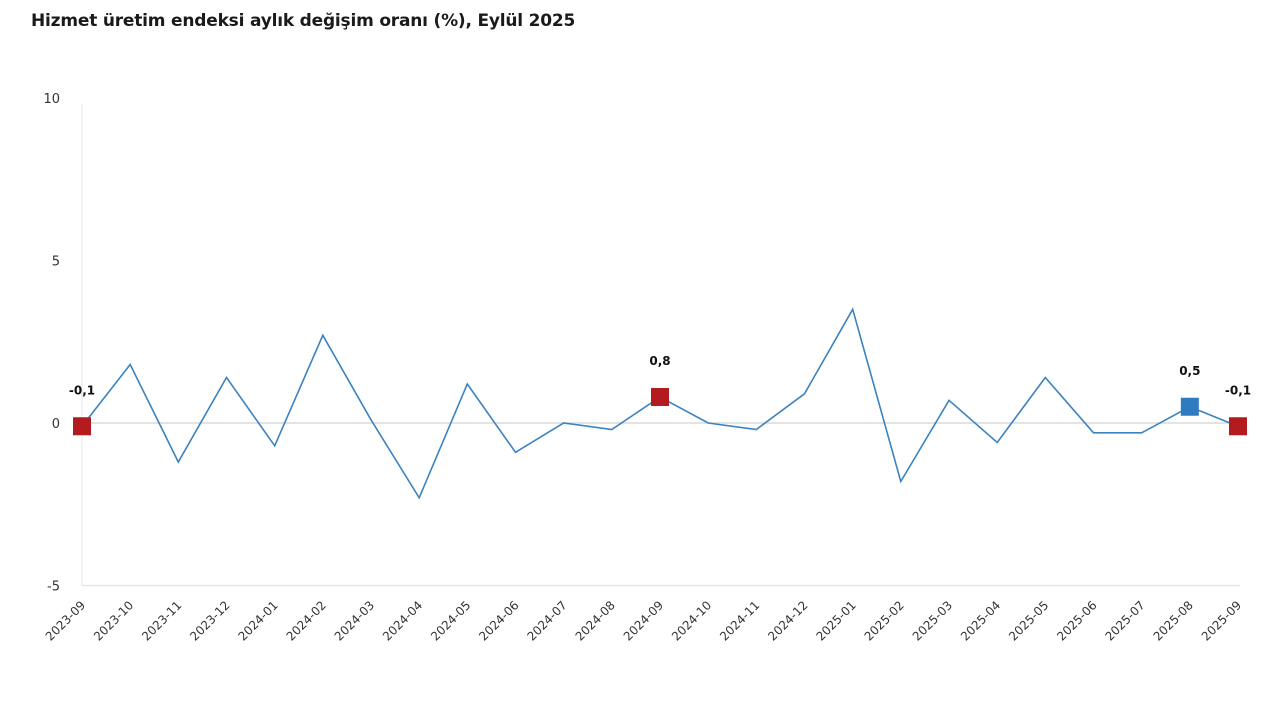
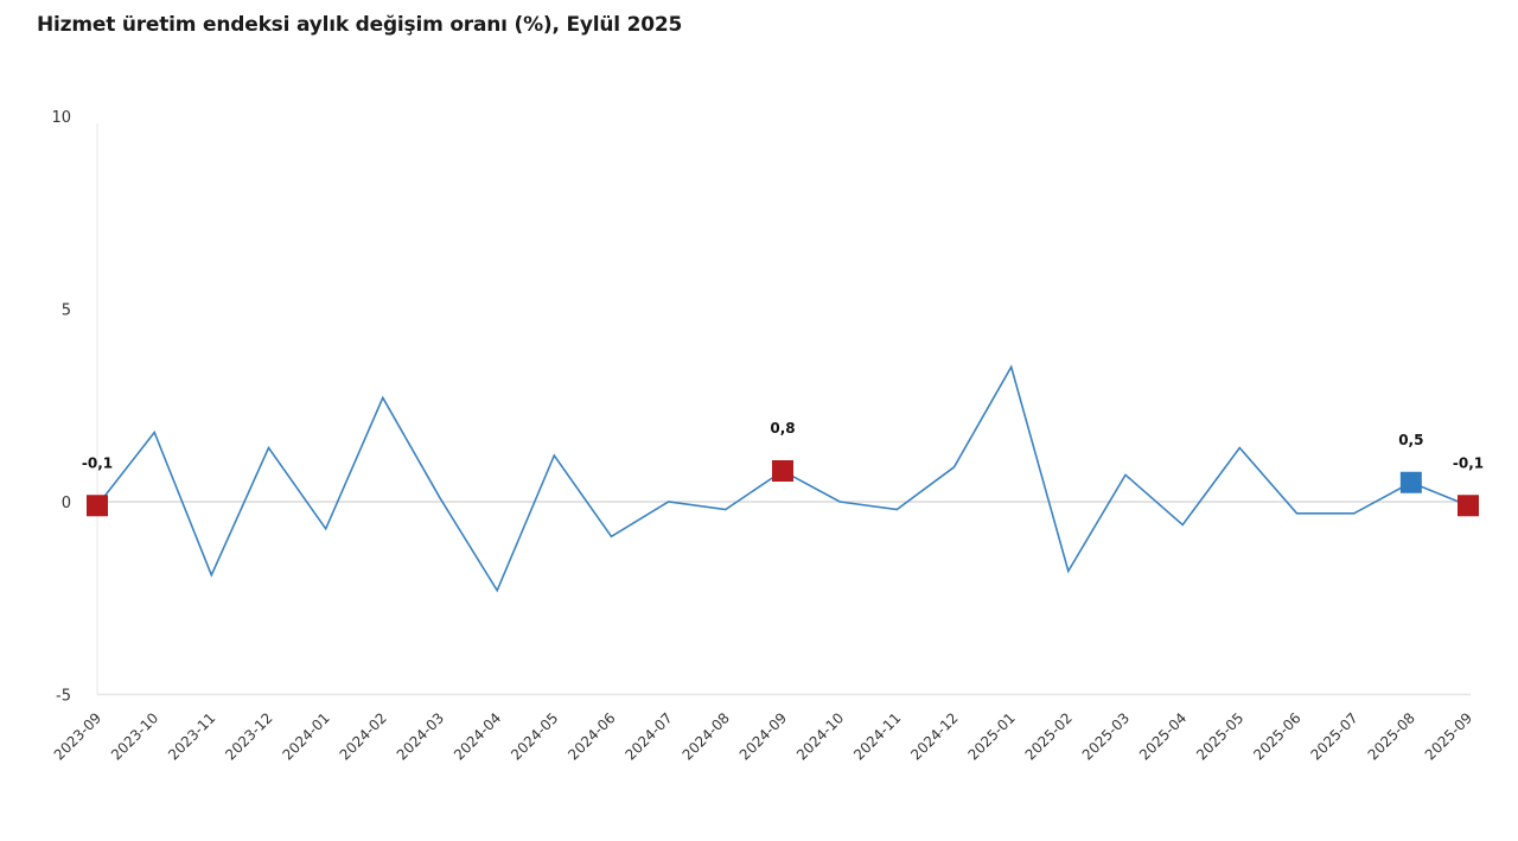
2023-11: -1.2 -> -1.9
